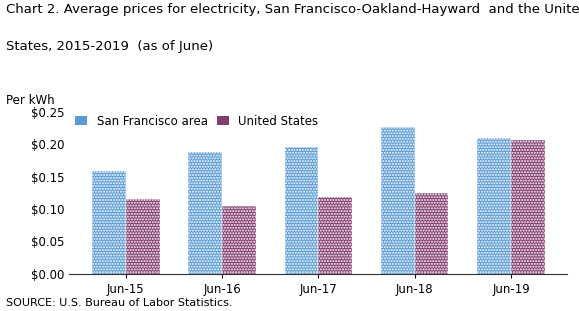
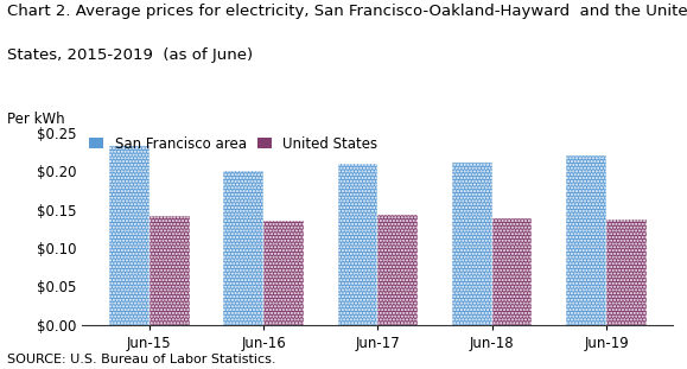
San Francisco area/Jun-15: $0.158 -> $0.233
United States/Jun-15: $0.116 -> $0.142
San Francisco area/Jun-16: $0.188 -> $0.200
United States/Jun-16: $0.104 -> $0.136
San Francisco area/Jun-17: $0.196 -> $0.209
United States/Jun-17: $0.118 -> $0.143
San Francisco area/Jun-18: $0.226 -> $0.211
United States/Jun-18: $0.124 -> $0.138
San Francisco area/Jun-19: $0.210 -> $0.220
United States/Jun-19: $0.206 -> $0.137
